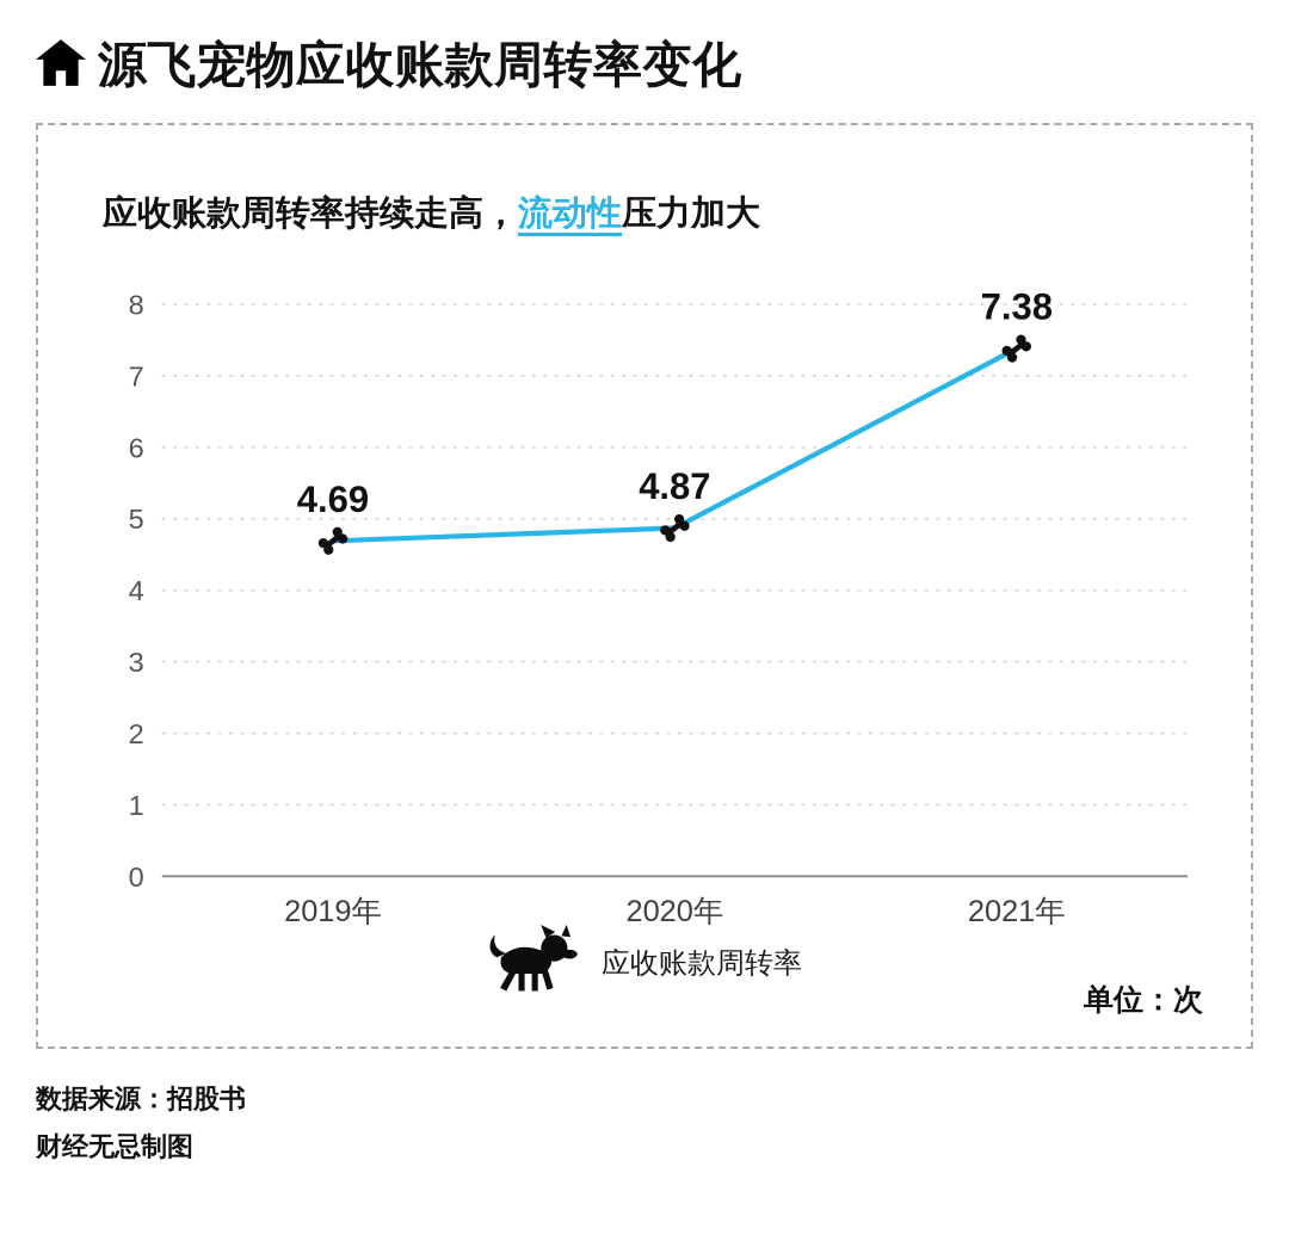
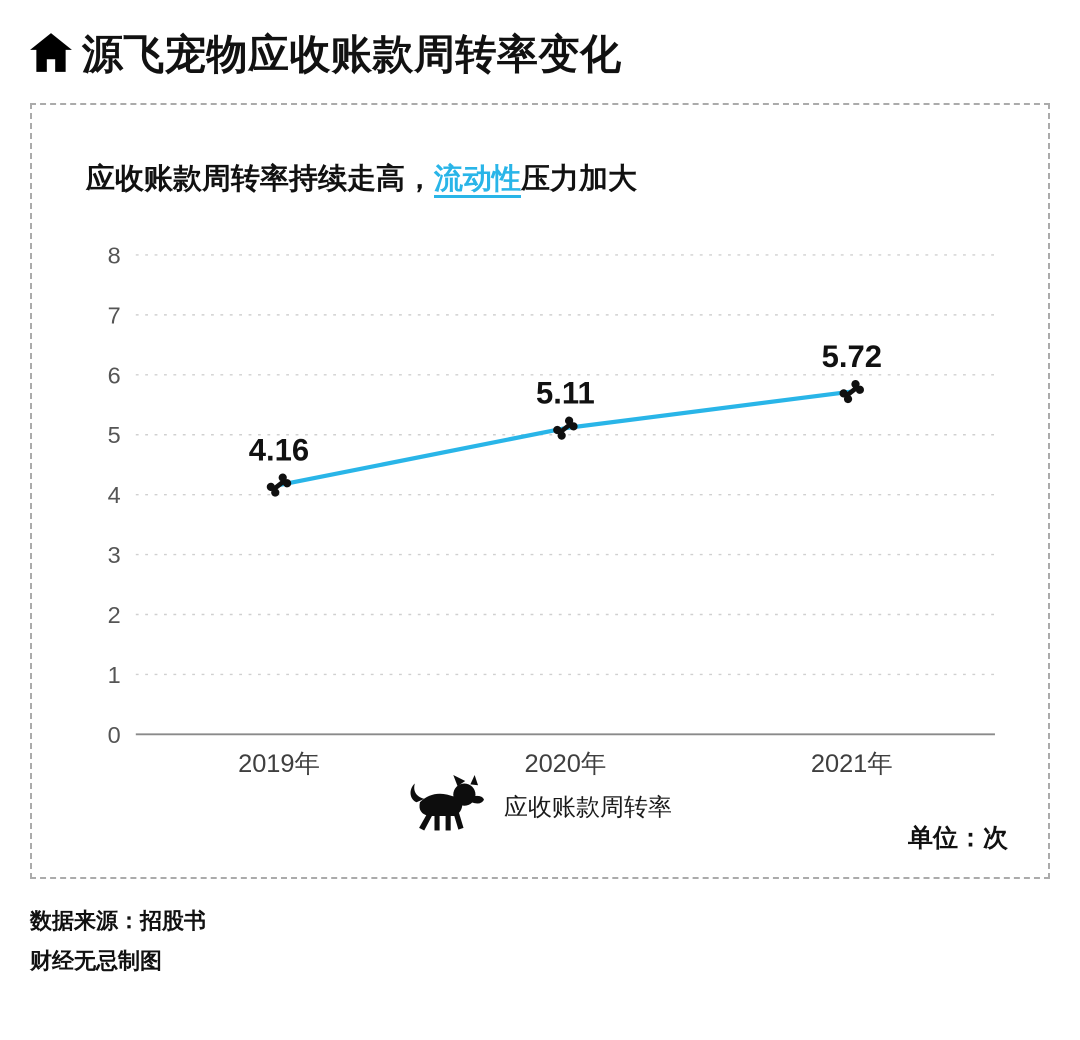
2019年: 4.69 -> 4.16
2020年: 4.87 -> 5.11
2021年: 7.38 -> 5.72
